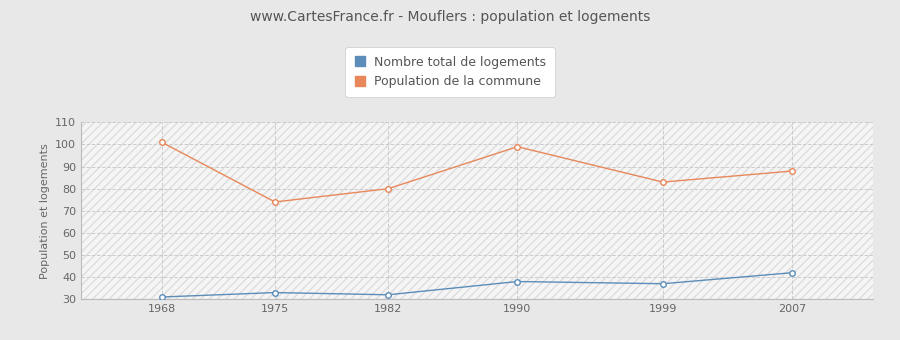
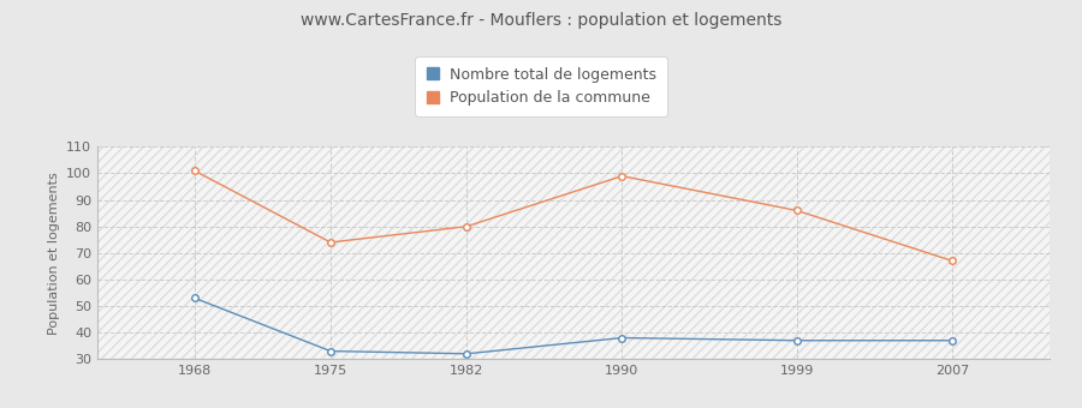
Nombre total de logements/1968: 31 -> 53
Population de la commune/1999: 83 -> 86
Nombre total de logements/2007: 42 -> 37
Population de la commune/2007: 88 -> 67
